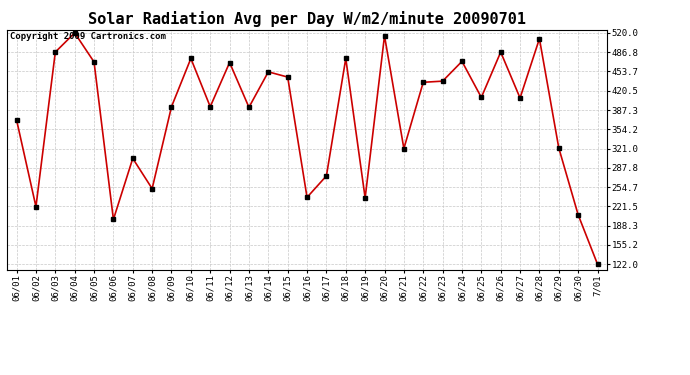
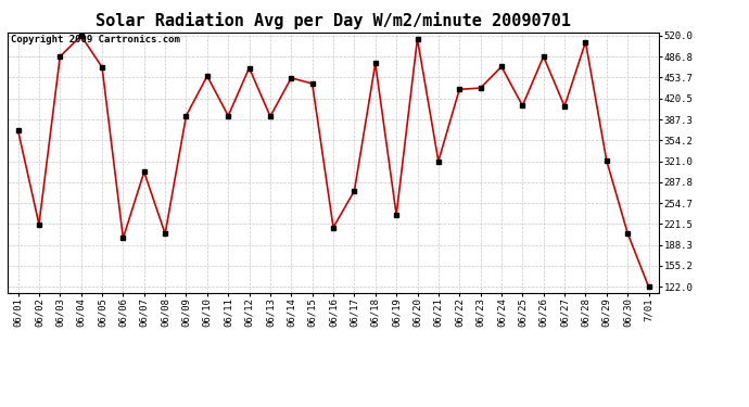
06/08: 252 -> 206
06/10: 476 -> 456
06/16: 237 -> 216
